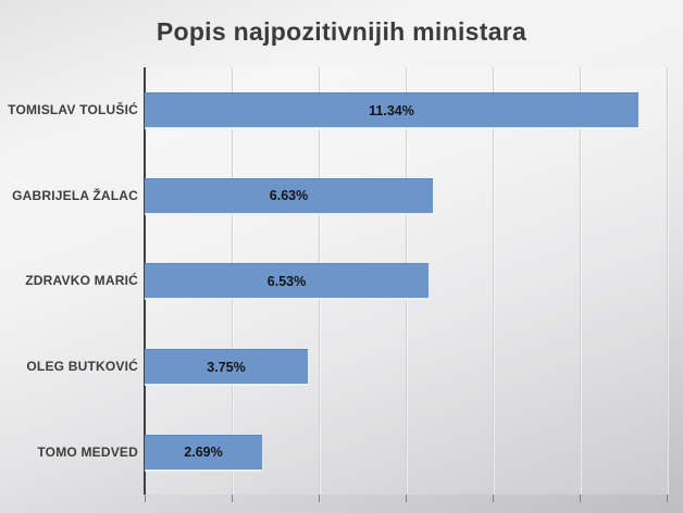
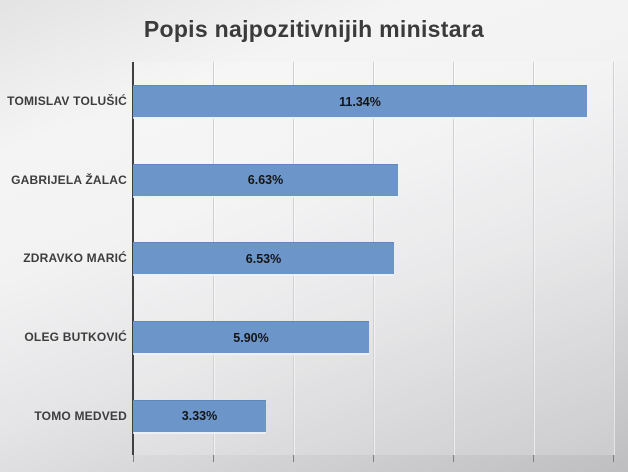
OLEG BUTKOVIĆ: 3.75% -> 5.90%
TOMO MEDVED: 2.69% -> 3.33%
